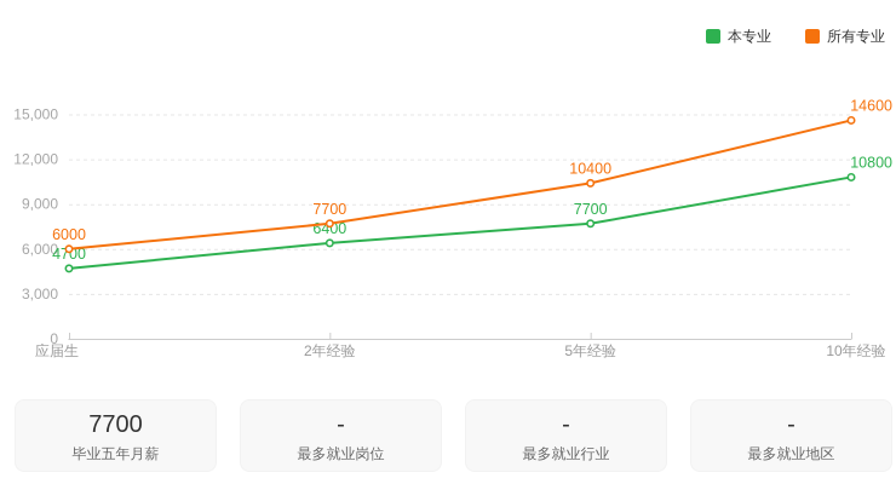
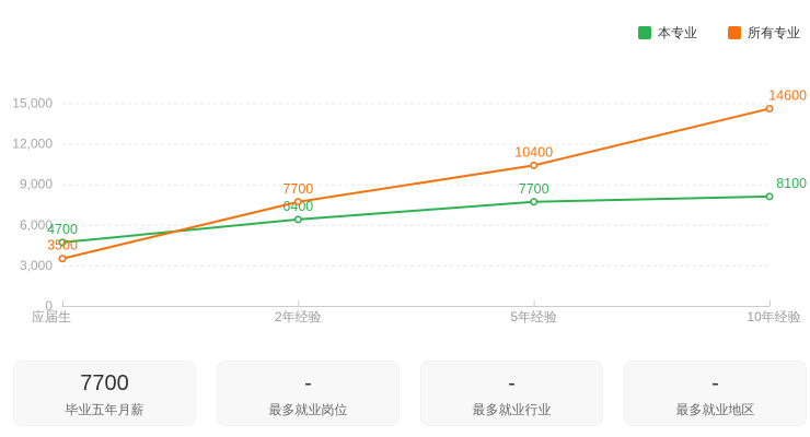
所有专业/应届生: 6000 -> 3500
本专业/10年经验: 10800 -> 8100
